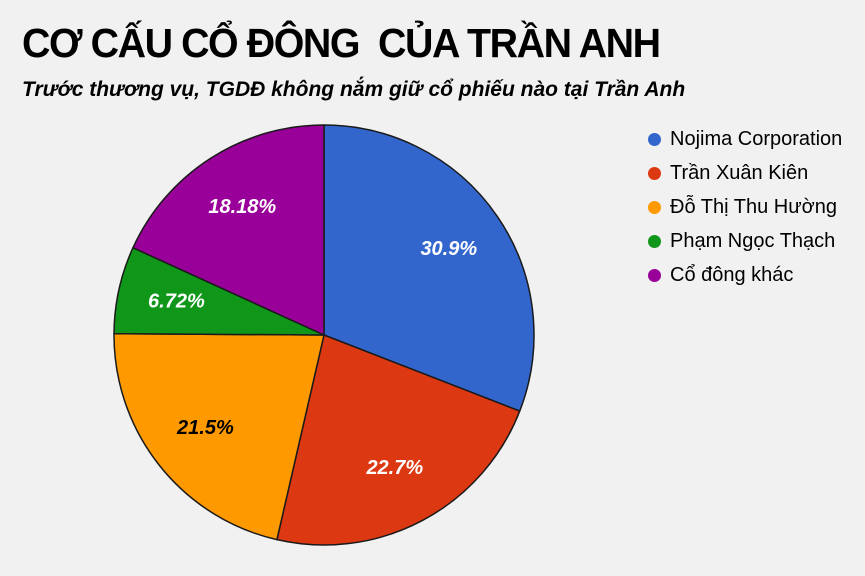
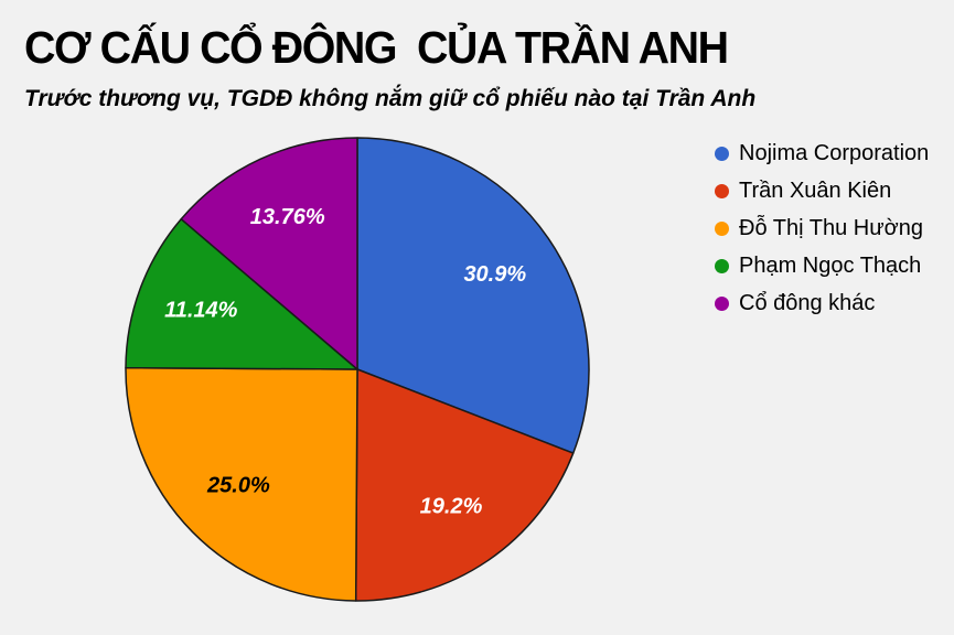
Trần Xuân Kiên: 22.7% -> 19.2%
Đỗ Thị Thu Hường: 21.5% -> 25.0%
Phạm Ngọc Thạch: 6.72% -> 11.14%
Cổ đông khác: 18.18% -> 13.76%
